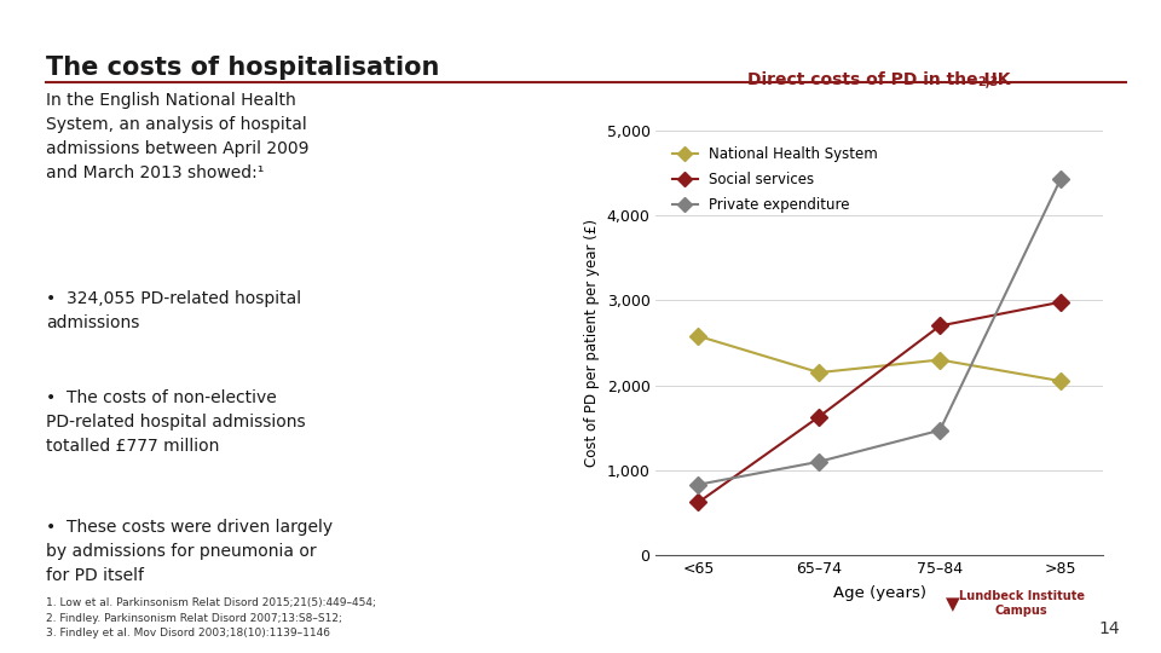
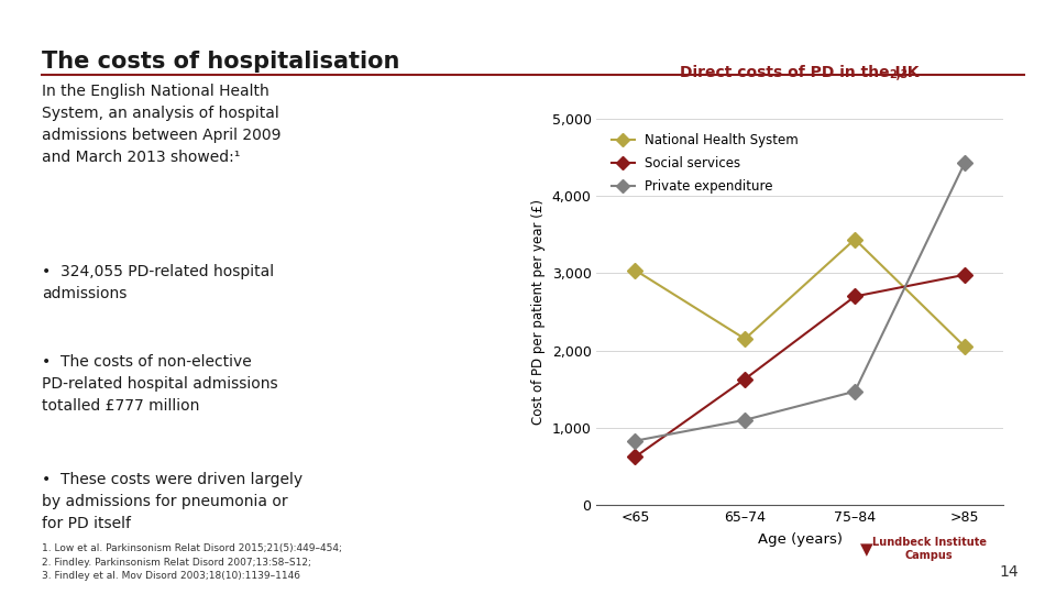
National Health System/<65: 2,580 -> 3,040
National Health System/75–84: 2,300 -> 3,440
